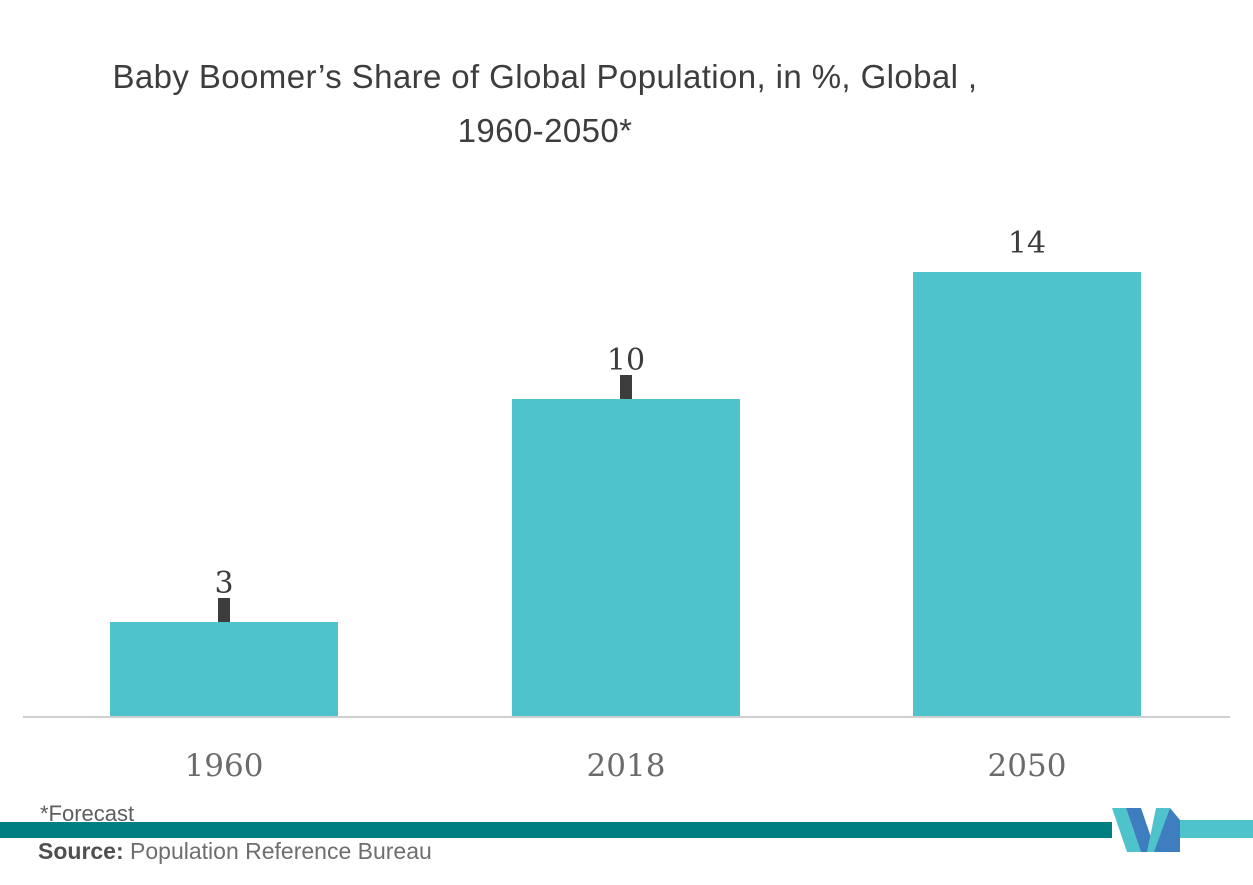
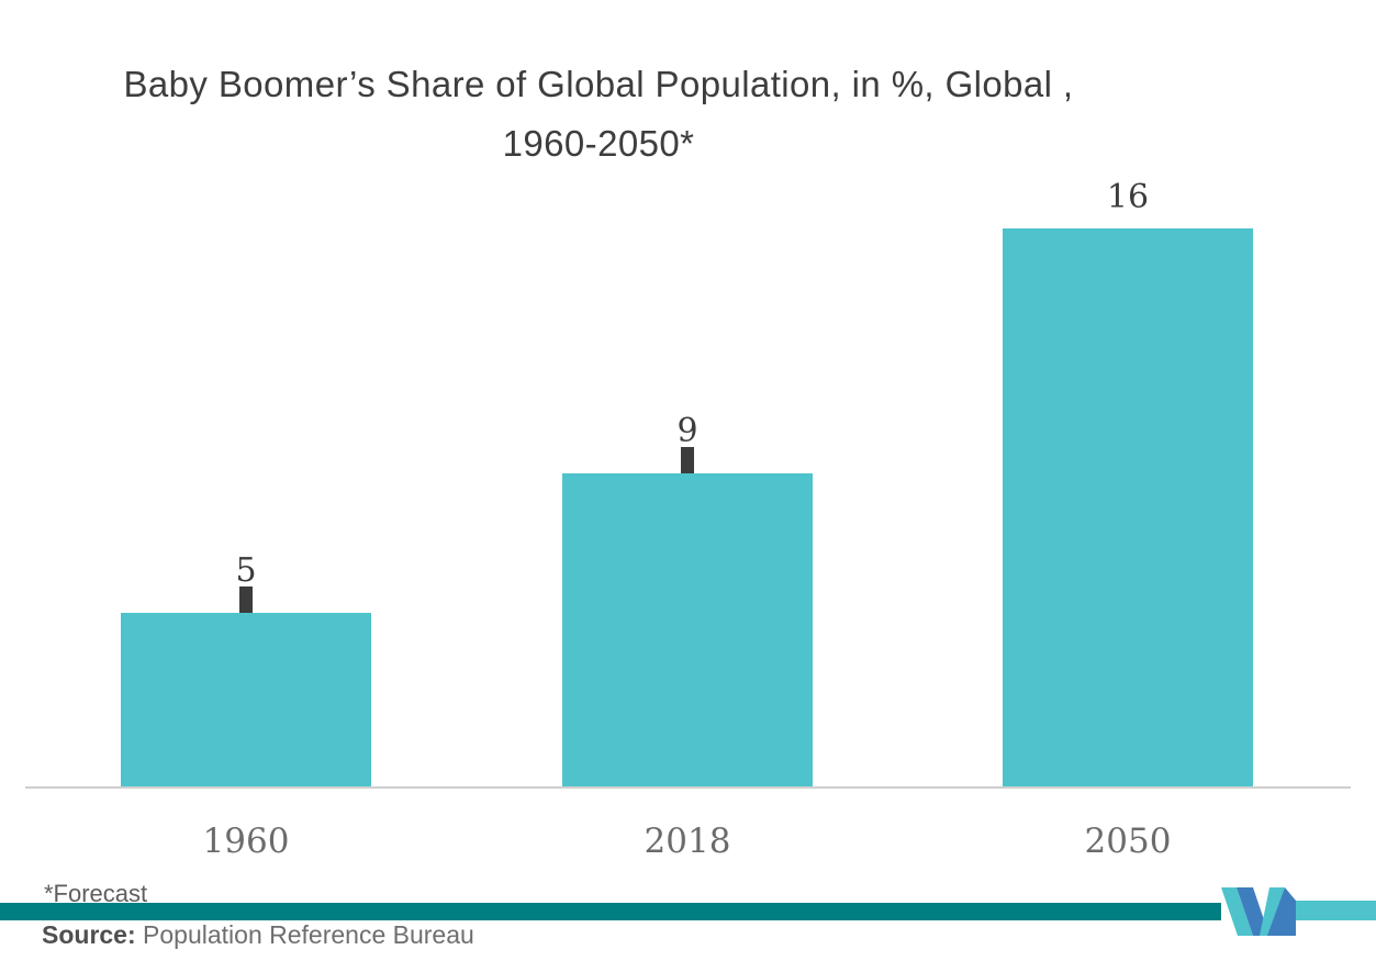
1960: 3 -> 5
2018: 10 -> 9
2050: 14 -> 16
